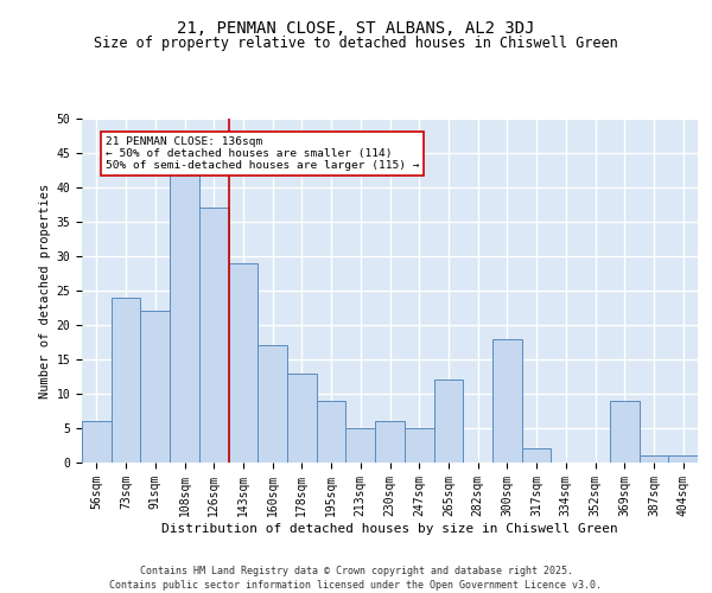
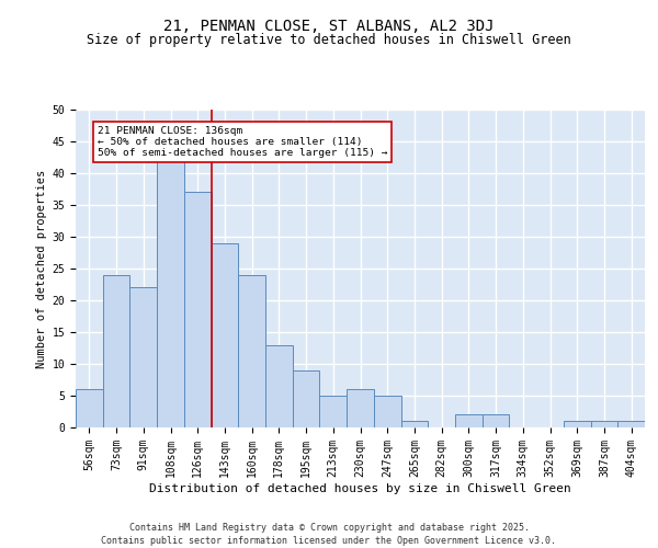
160sqm: 17 -> 24
265sqm: 12 -> 1
300sqm: 18 -> 2
369sqm: 9 -> 1
